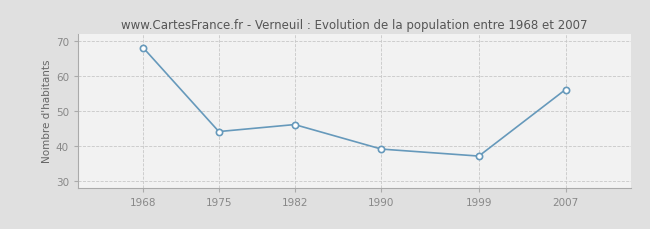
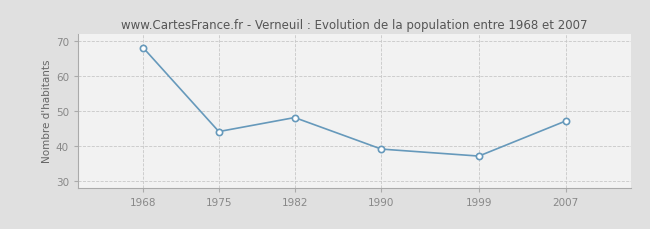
1982: 46 -> 48
2007: 56 -> 47
